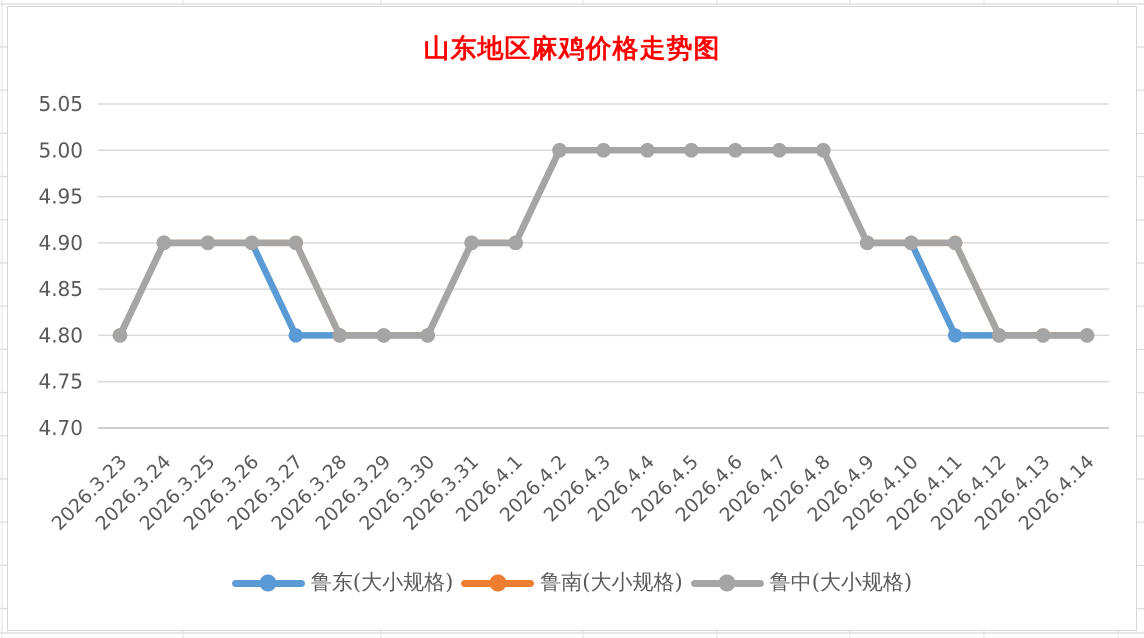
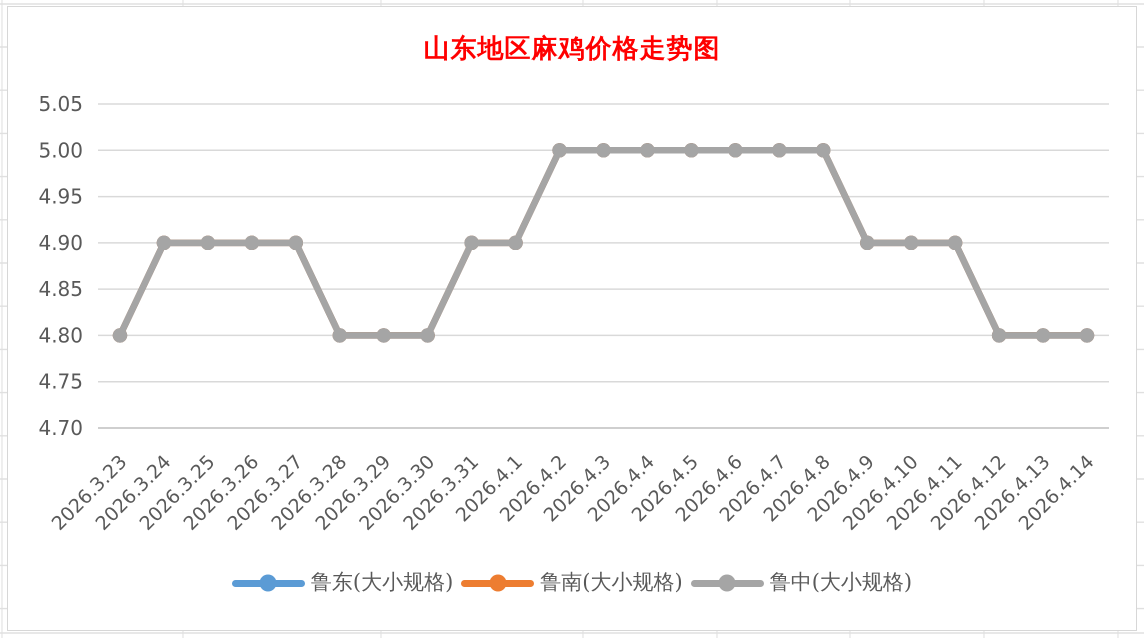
鲁东(大小规格)/2026.3.27: 4.8 -> 4.9
鲁东(大小规格)/2026.4.11: 4.8 -> 4.9
